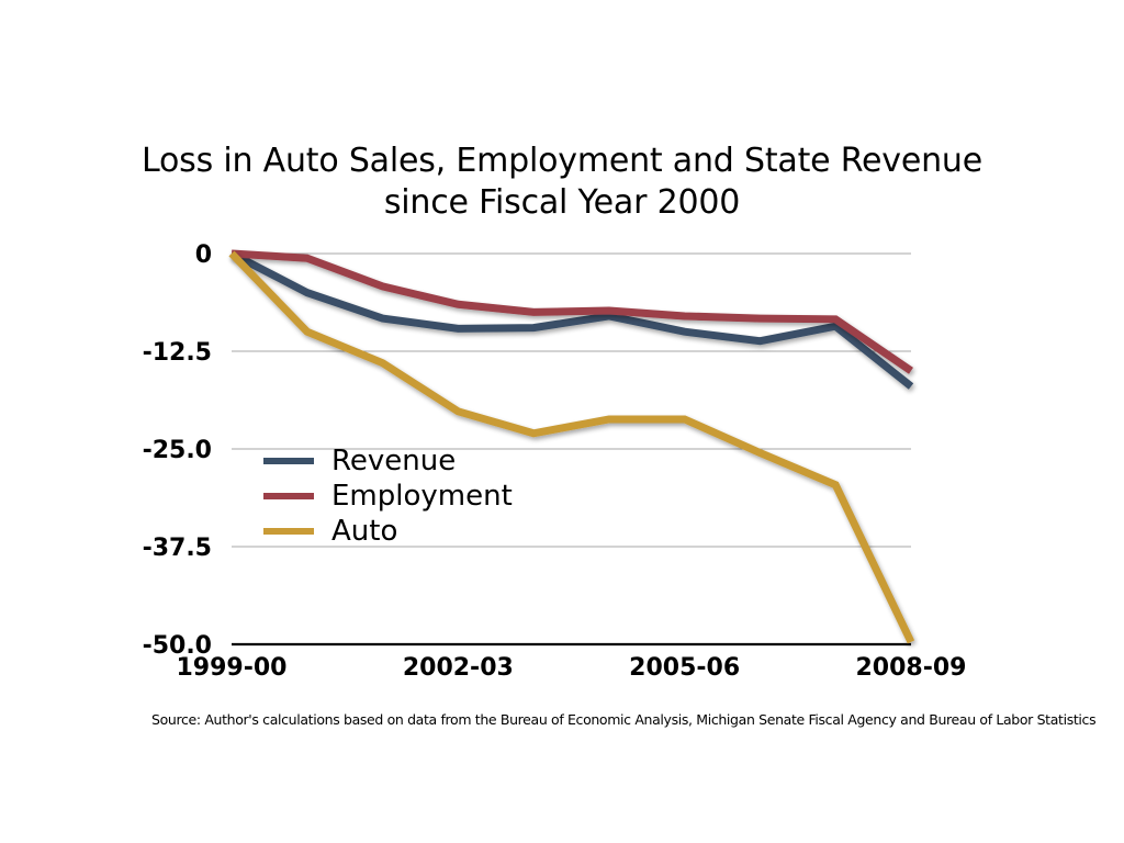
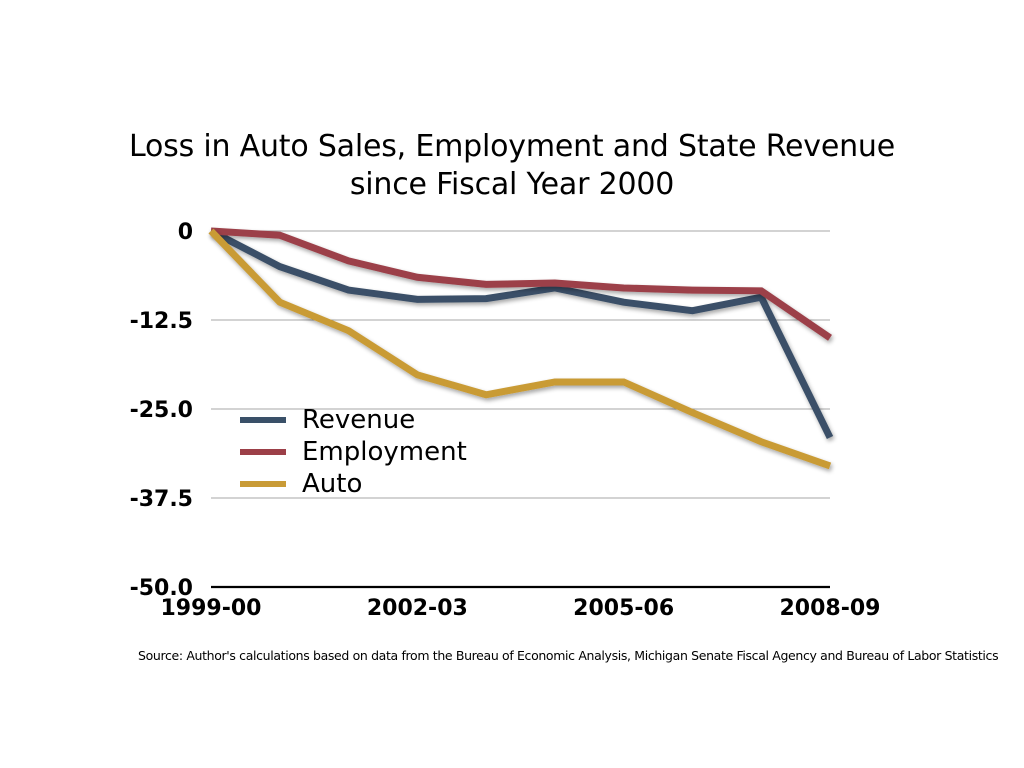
Revenue/2008-09: -17 -> -29
Auto/2008-09: -50 -> -33
